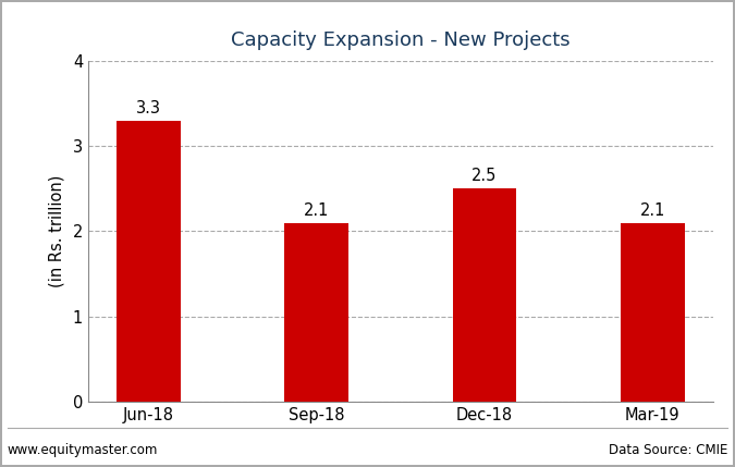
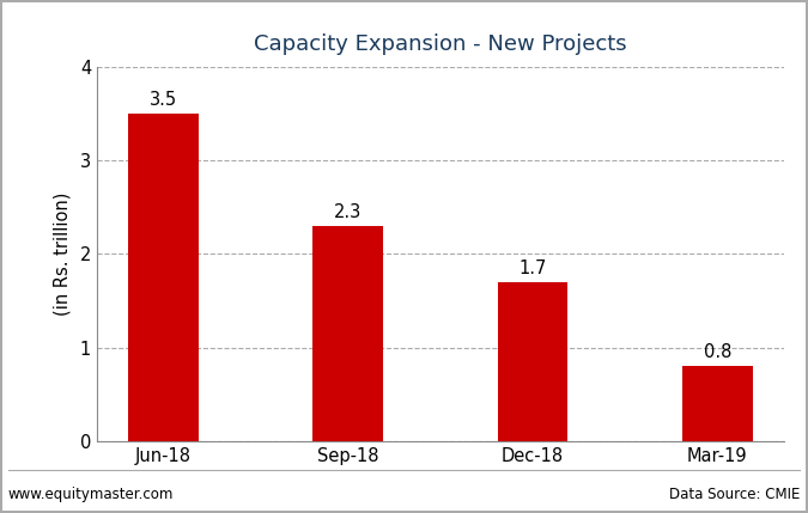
Jun-18: 3.3 -> 3.5
Sep-18: 2.1 -> 2.3
Dec-18: 2.5 -> 1.7
Mar-19: 2.1 -> 0.8
